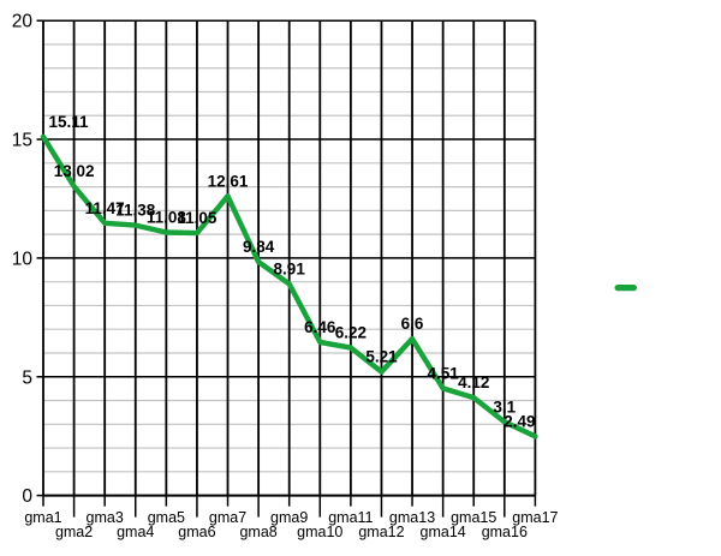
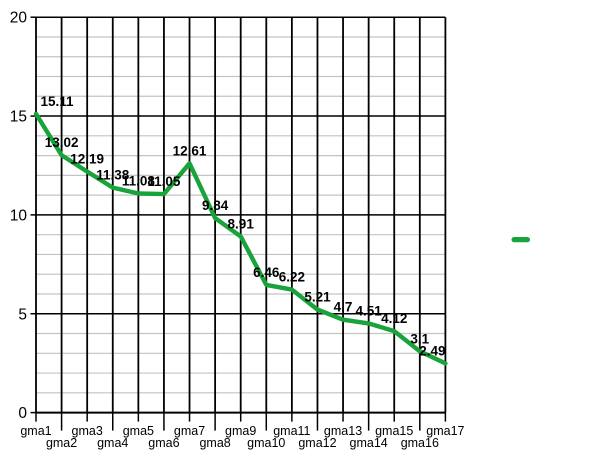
gma3: 11.47 -> 12.19
gma13: 6.6 -> 4.7
